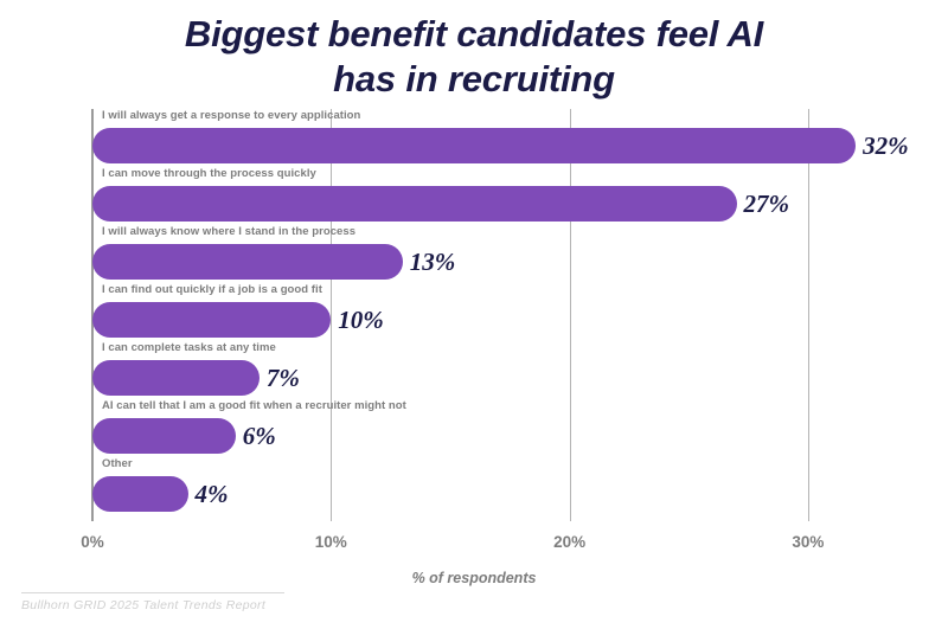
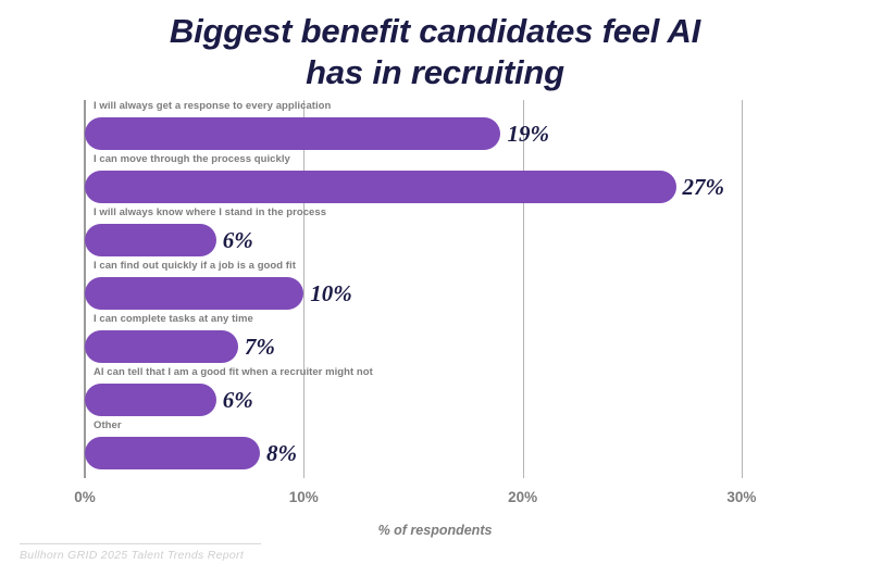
I will always get a response to every application: 32% -> 19%
I will always know where I stand in the process: 13% -> 6%
Other: 4% -> 8%
